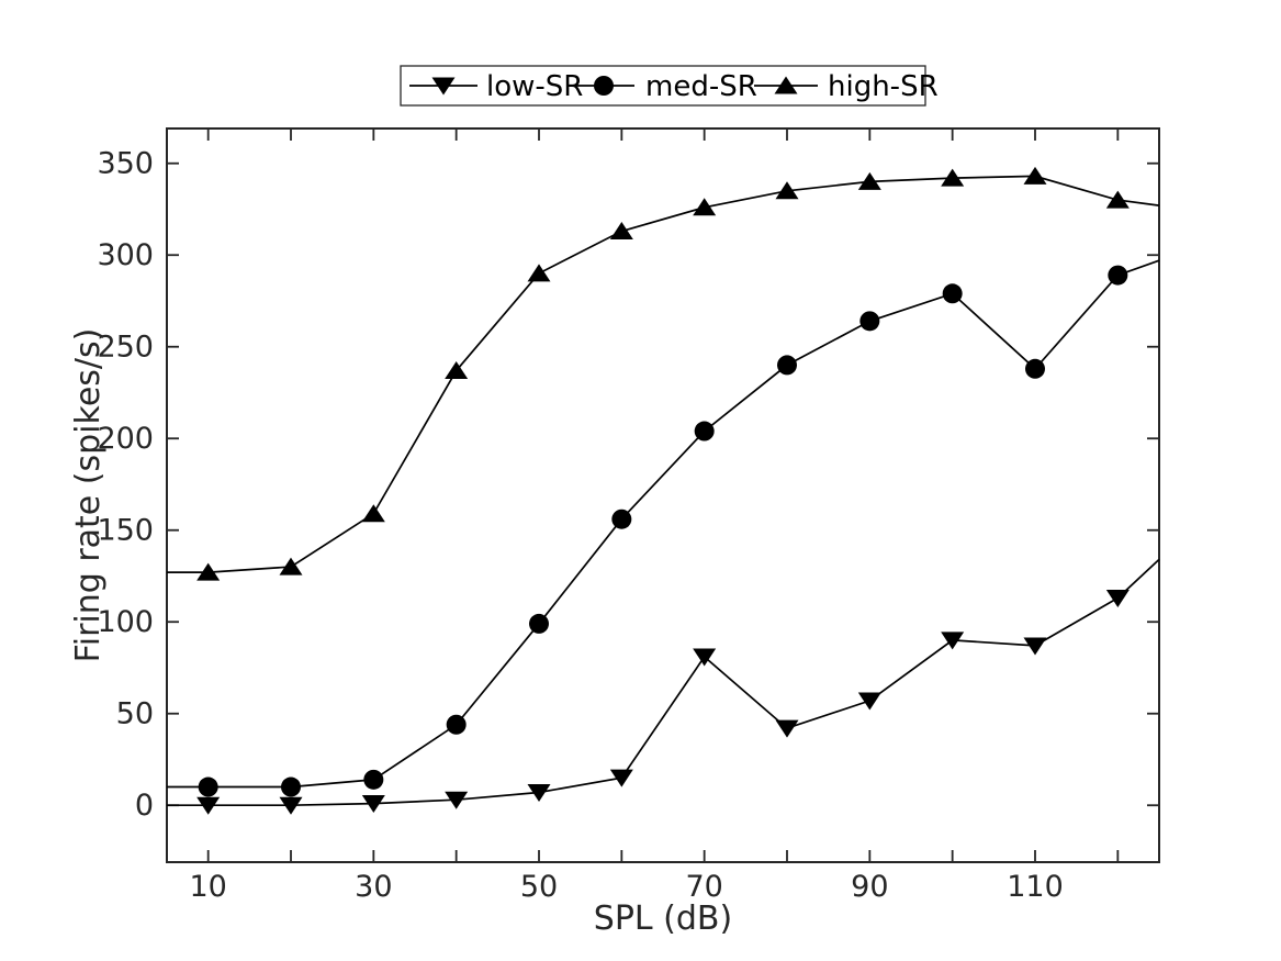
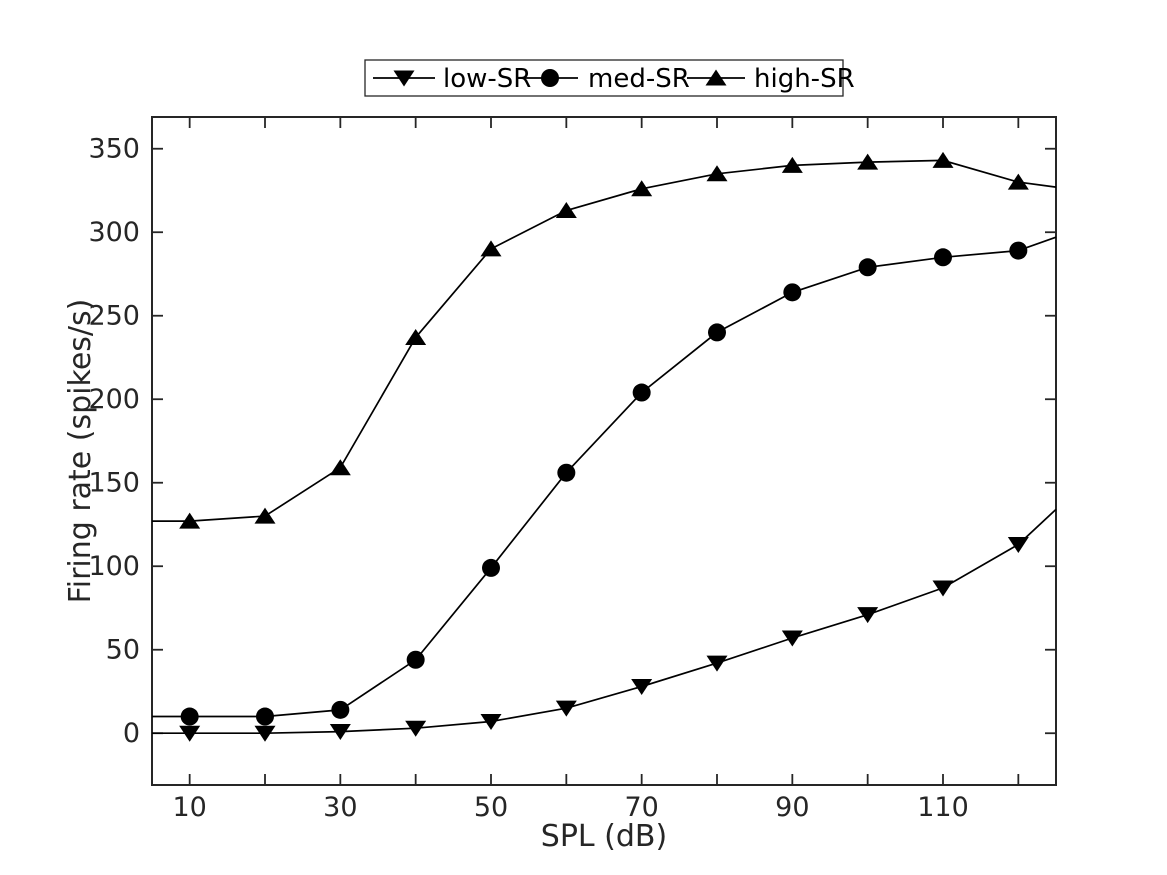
low-SR/70: 81 -> 28
low-SR/100: 90 -> 71
med-SR/110: 238 -> 285
